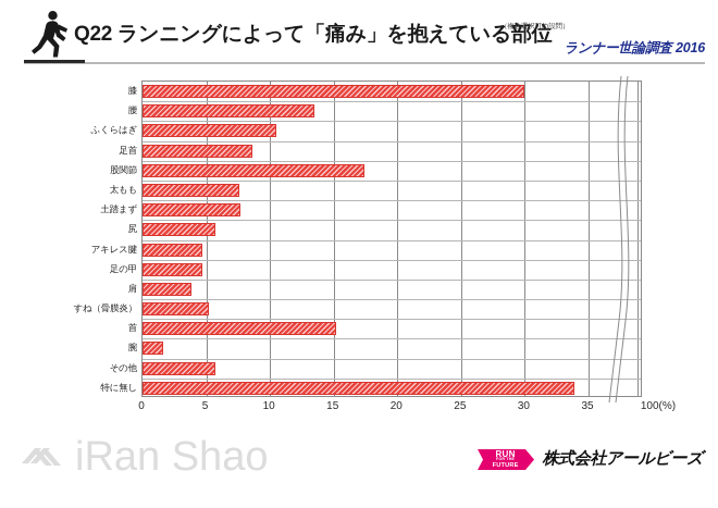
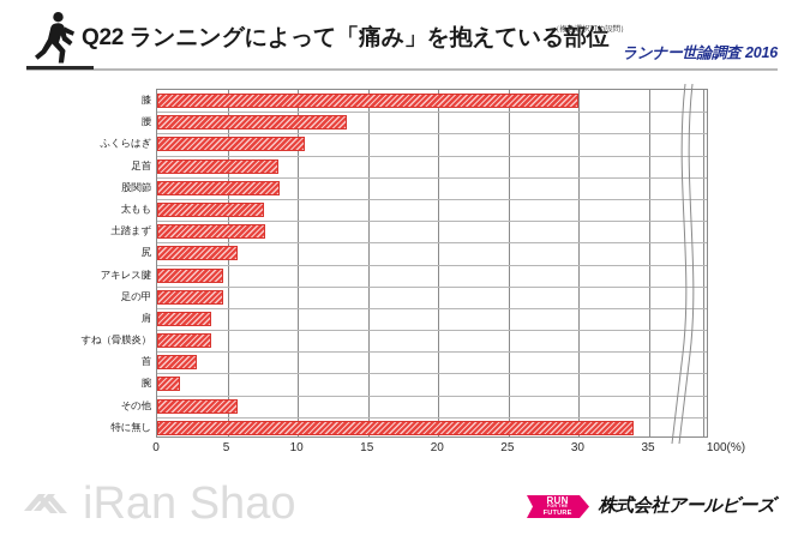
股関節: 17.4 -> 8.7
すね（骨膜炎）: 5.2 -> 3.8
首: 15.2 -> 2.8
